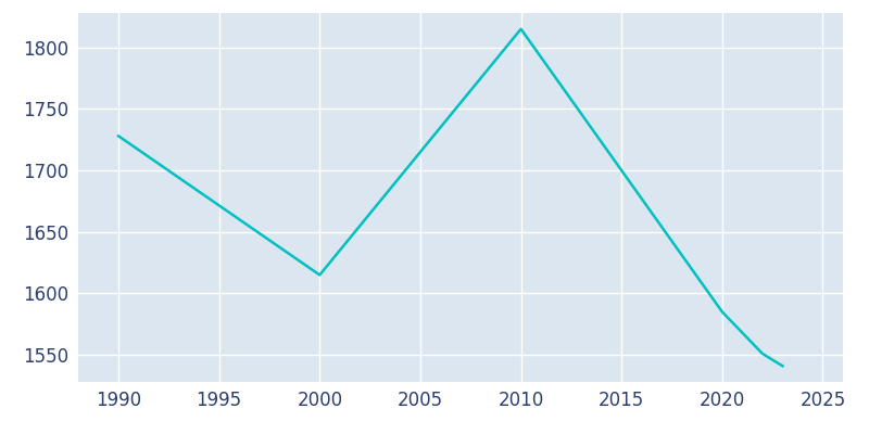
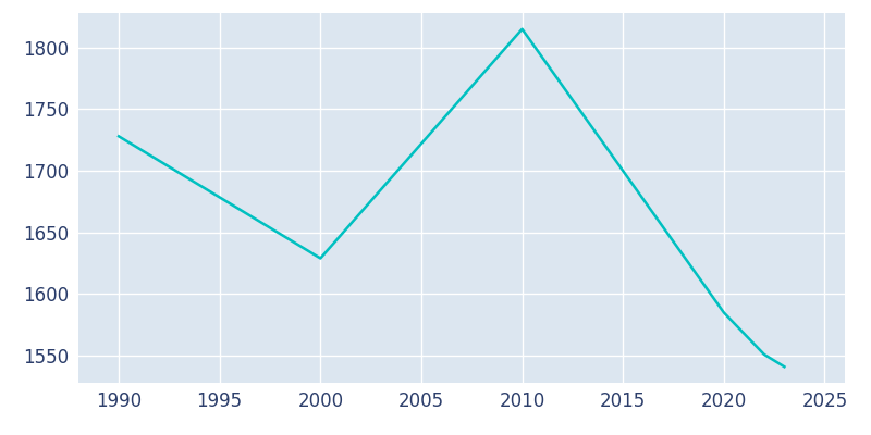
2000: 1615 -> 1629
